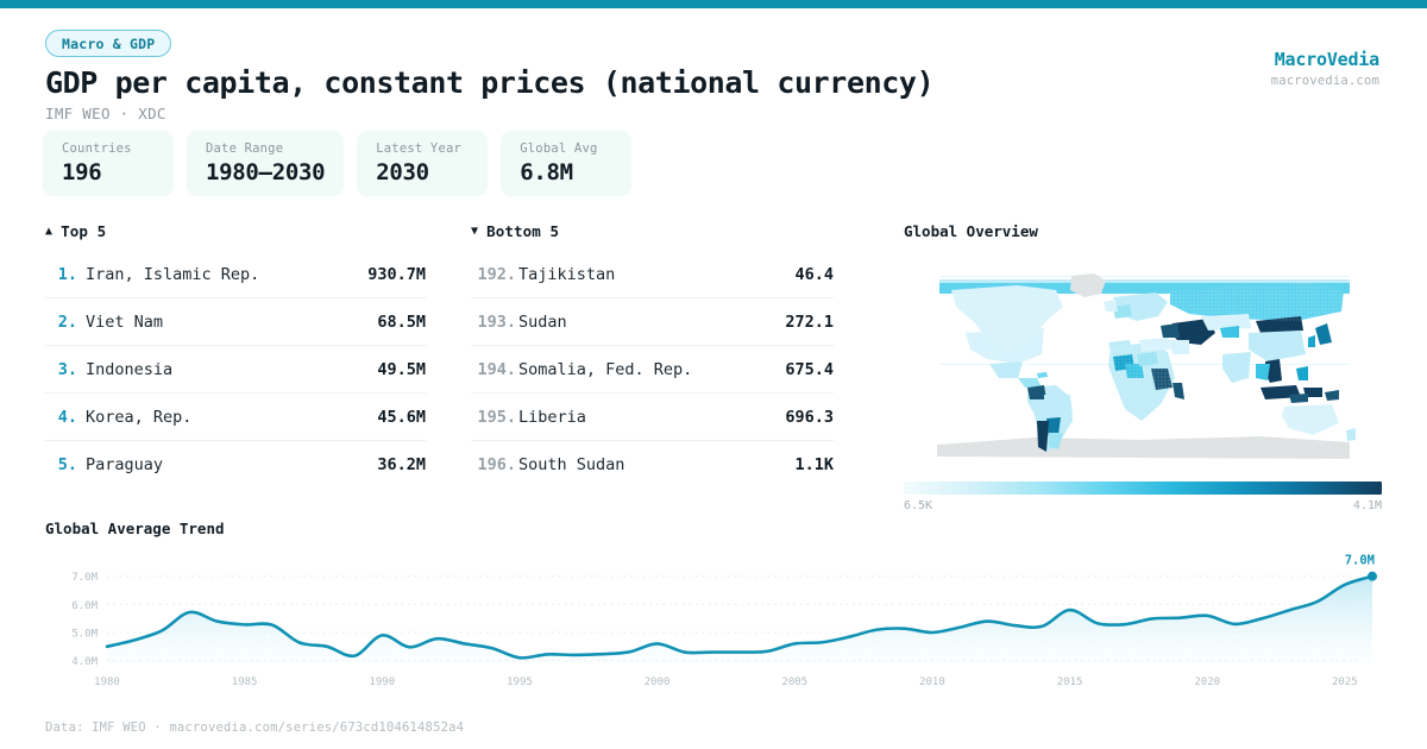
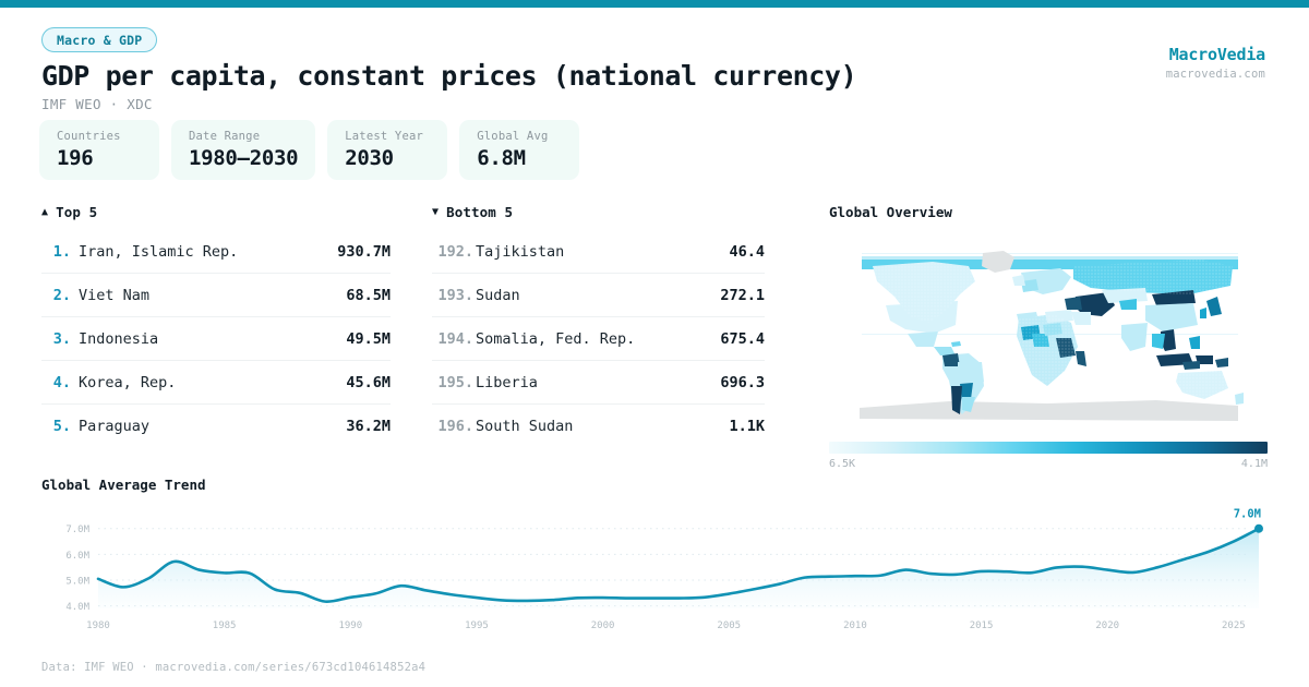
1980: 4.5M -> 5.0M
1990: 4.9M -> 4.3M
1995: 4.1M -> 4.3M
2000: 4.6M -> 4.3M
2005: 4.6M -> 4.5M
2010: 5.0M -> 5.2M
2015: 5.8M -> 5.3M
2020: 5.6M -> 5.4M
2025: 6.7M -> 6.5M
